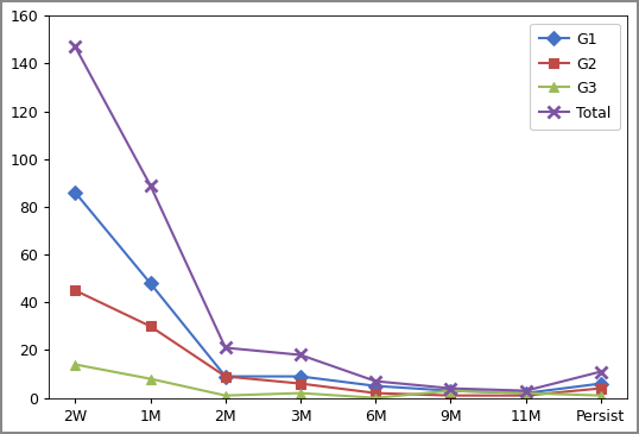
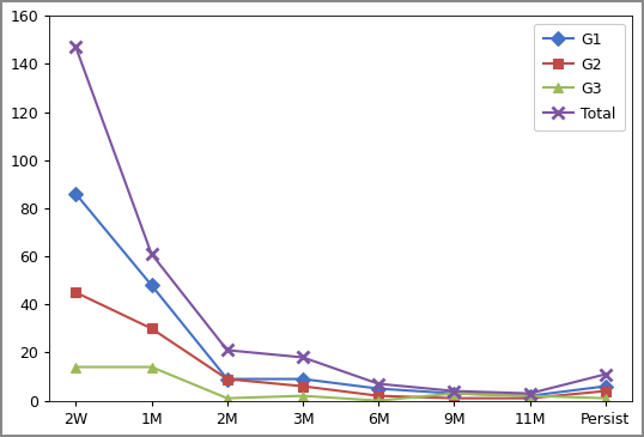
G3/1M: 8 -> 14
Total/1M: 89 -> 61
